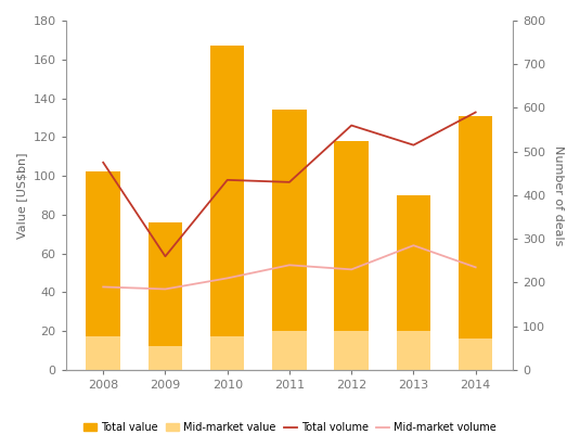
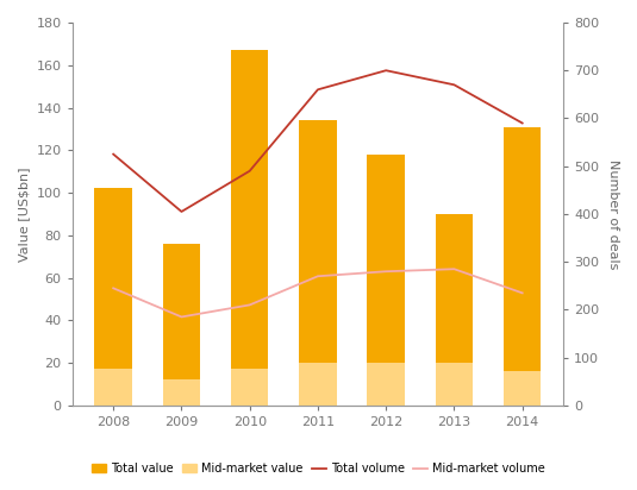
Total volume/2008: 475 -> 525
Mid-market volume/2008: 190 -> 245
Total volume/2009: 260 -> 405
Total volume/2010: 435 -> 490
Total volume/2011: 430 -> 660
Mid-market volume/2011: 240 -> 270
Total volume/2012: 560 -> 700
Mid-market volume/2012: 230 -> 280
Total volume/2013: 515 -> 670
